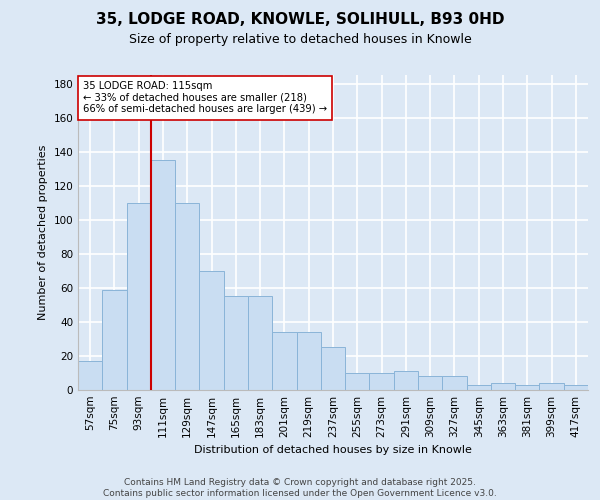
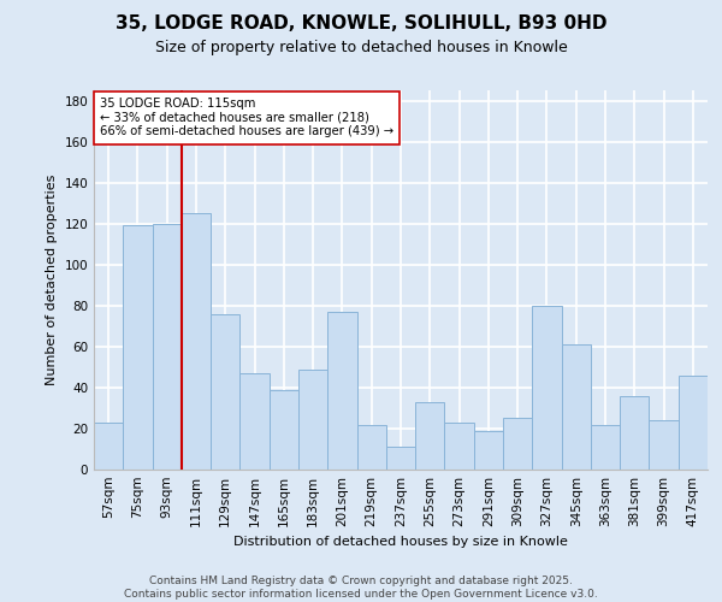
57sqm: 17 -> 23
75sqm: 59 -> 119
93sqm: 110 -> 120
111sqm: 135 -> 125
129sqm: 110 -> 76
147sqm: 70 -> 47
165sqm: 55 -> 39
183sqm: 55 -> 49
201sqm: 34 -> 77
219sqm: 34 -> 22
237sqm: 25 -> 11
255sqm: 10 -> 33
273sqm: 10 -> 23
291sqm: 11 -> 19
309sqm: 8 -> 25
327sqm: 8 -> 80
345sqm: 3 -> 61
363sqm: 4 -> 22
381sqm: 3 -> 36
399sqm: 4 -> 24
417sqm: 3 -> 46
